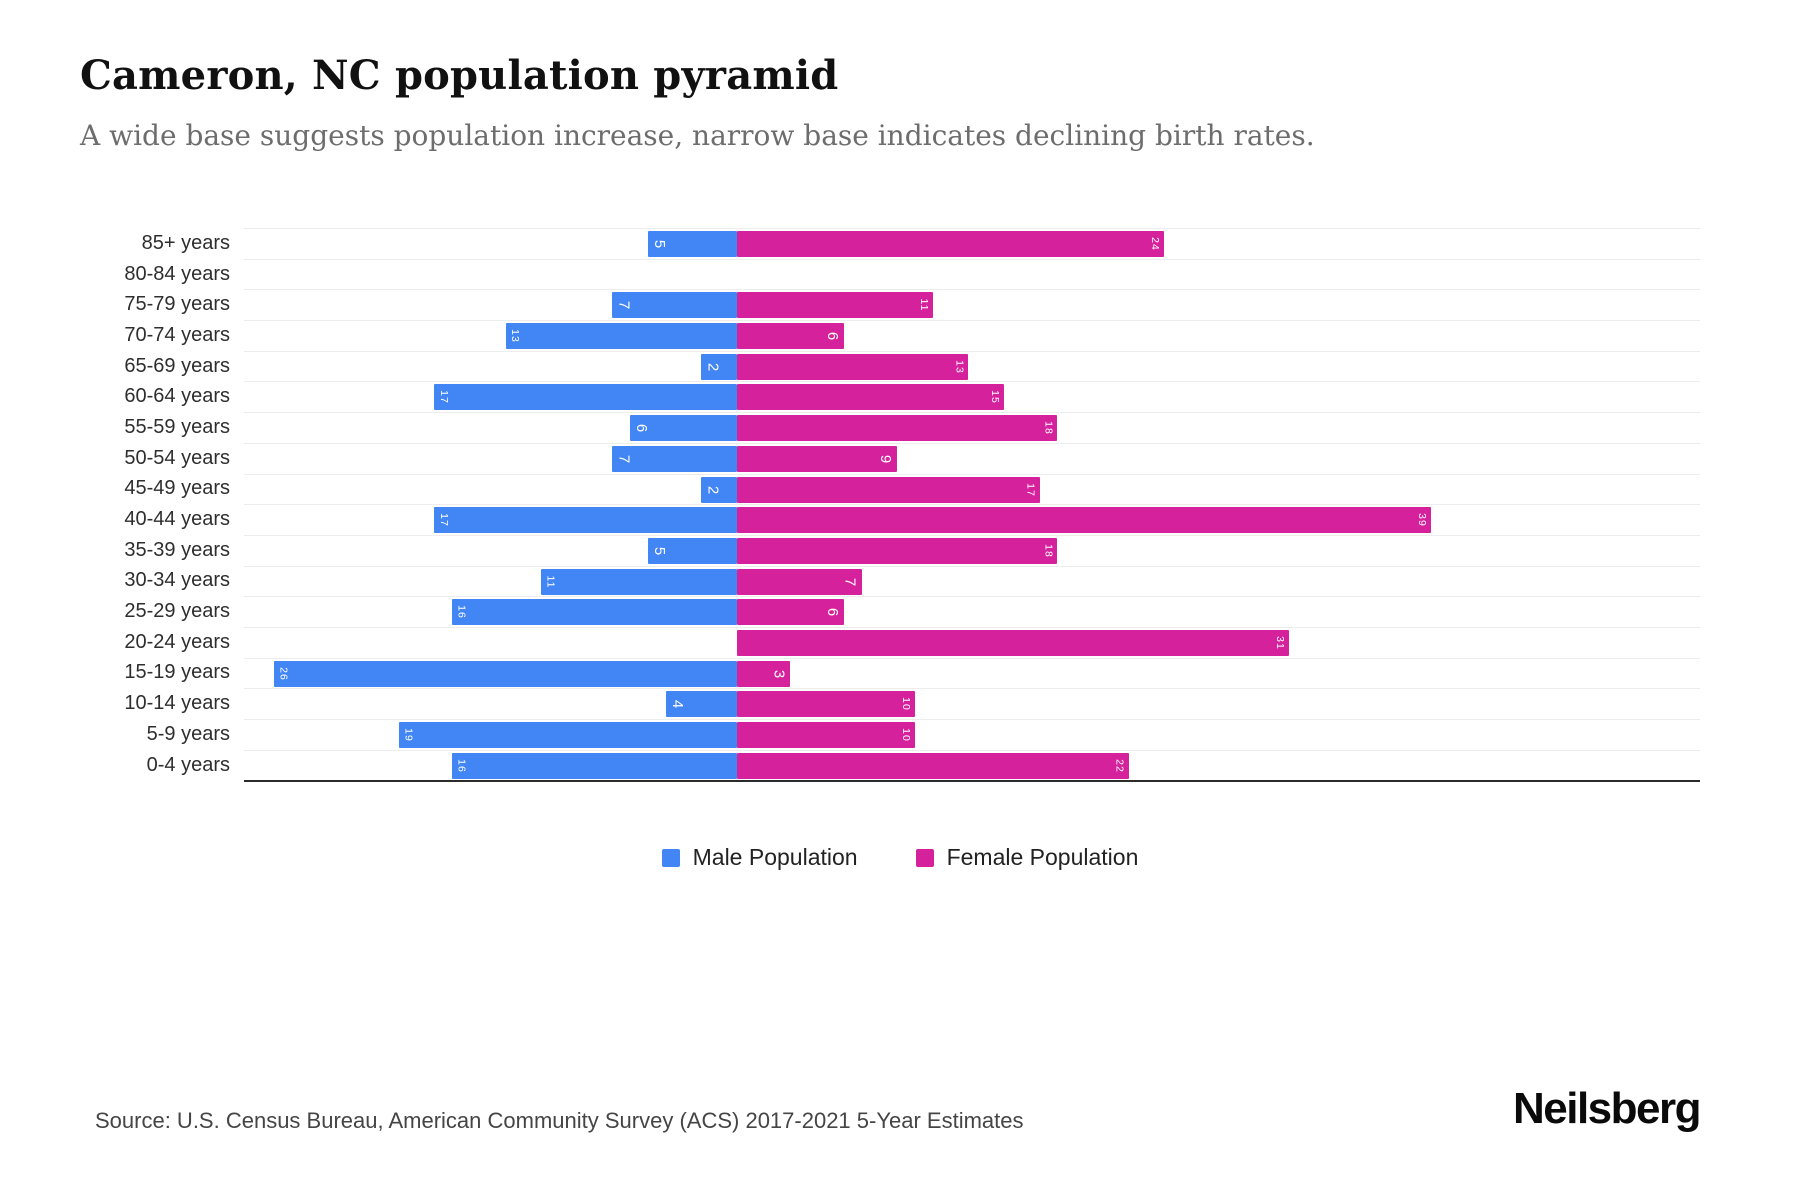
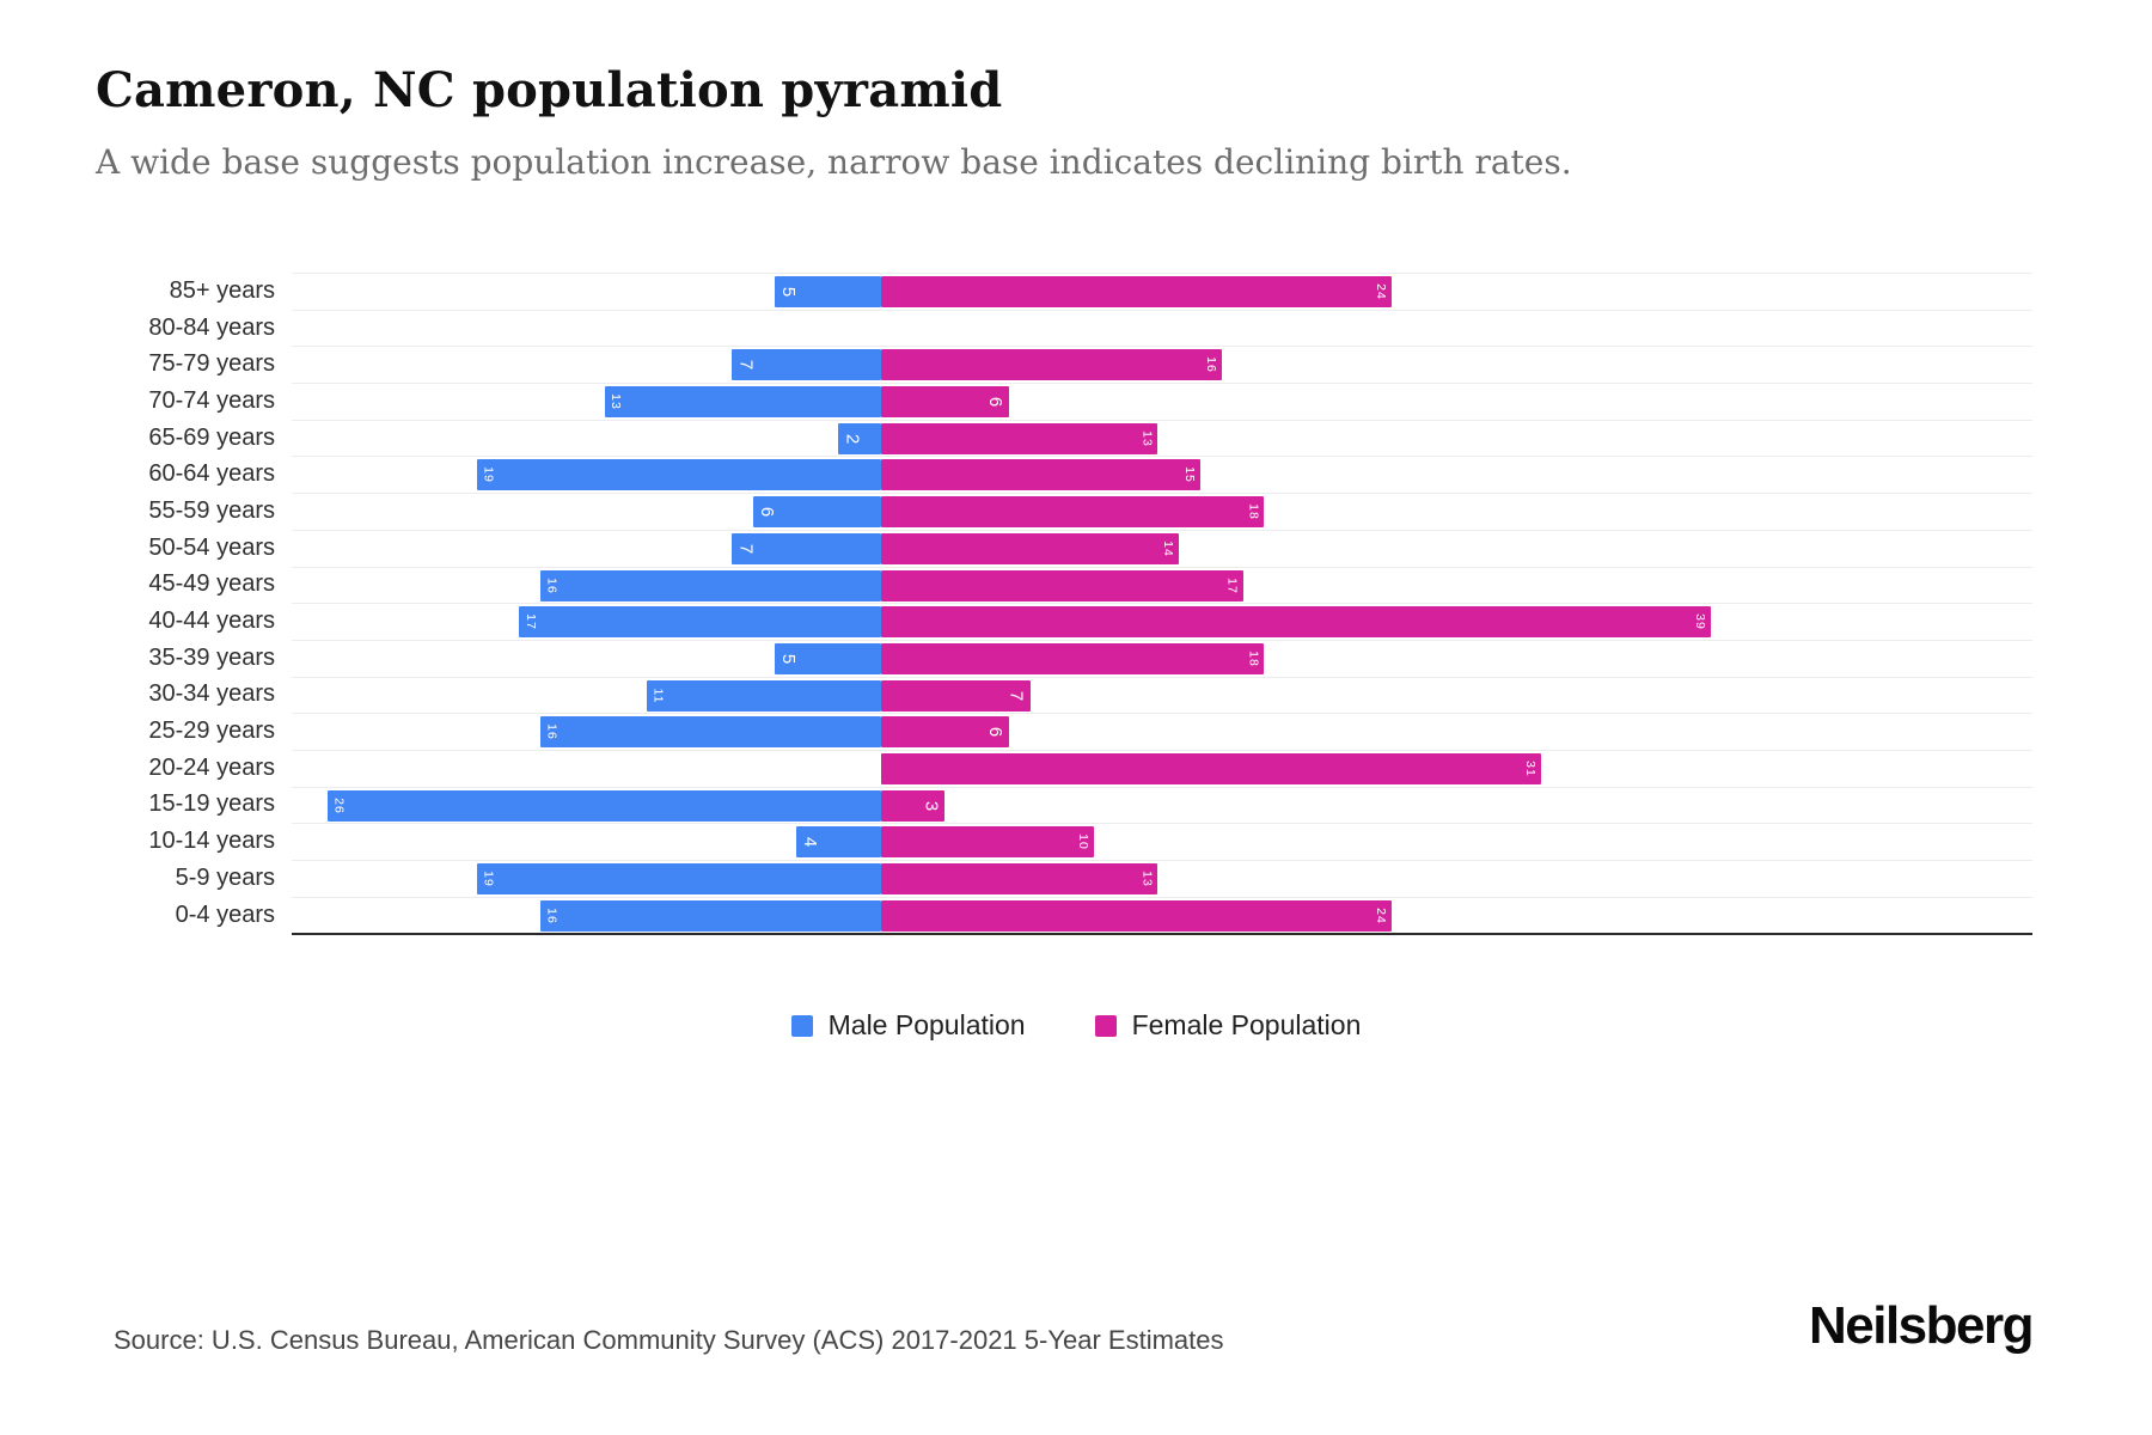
Female Population/75-79 years: 11 -> 16
Male Population/60-64 years: 17 -> 19
Female Population/50-54 years: 9 -> 14
Male Population/45-49 years: 2 -> 16
Female Population/5-9 years: 10 -> 13
Female Population/0-4 years: 22 -> 24
